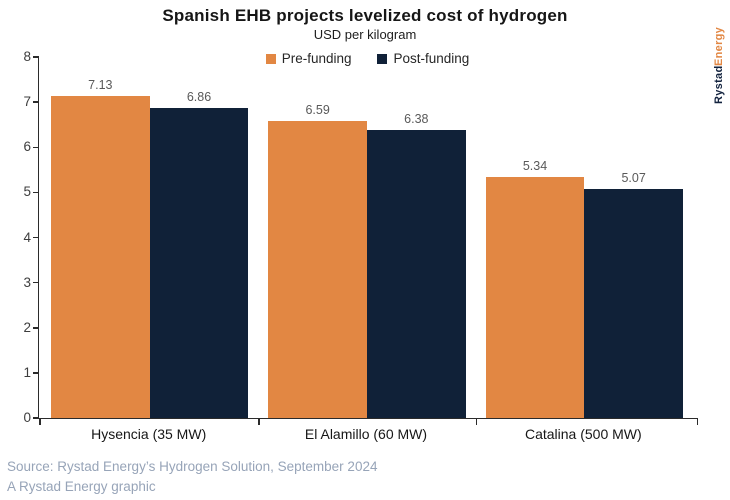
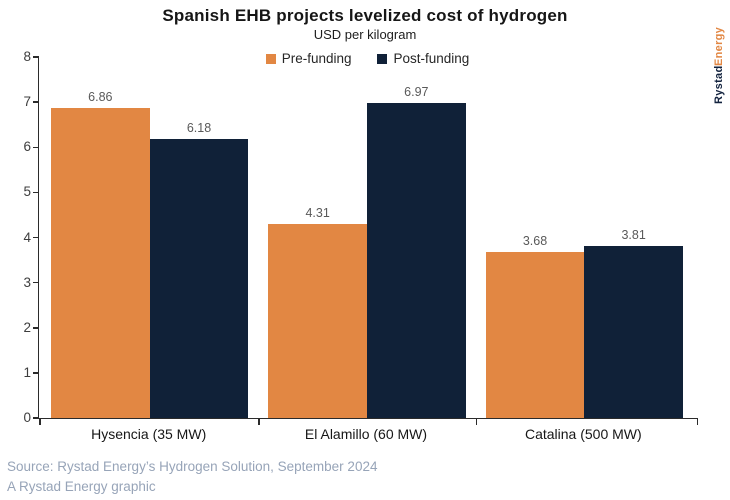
Pre-funding/Hysencia (35 MW): 7.13 -> 6.86
Post-funding/Hysencia (35 MW): 6.86 -> 6.18
Pre-funding/El Alamillo (60 MW): 6.59 -> 4.31
Post-funding/El Alamillo (60 MW): 6.38 -> 6.97
Pre-funding/Catalina (500 MW): 5.34 -> 3.68
Post-funding/Catalina (500 MW): 5.07 -> 3.81
